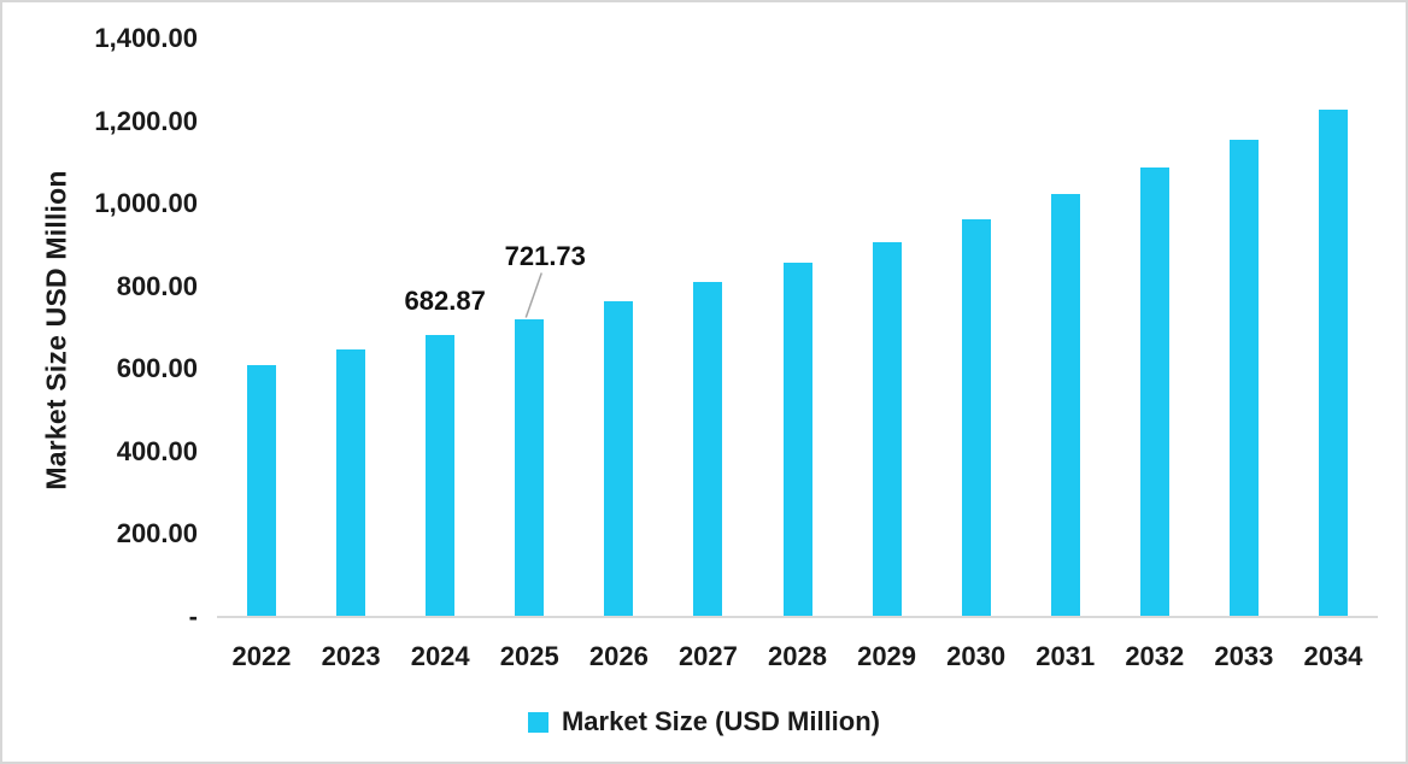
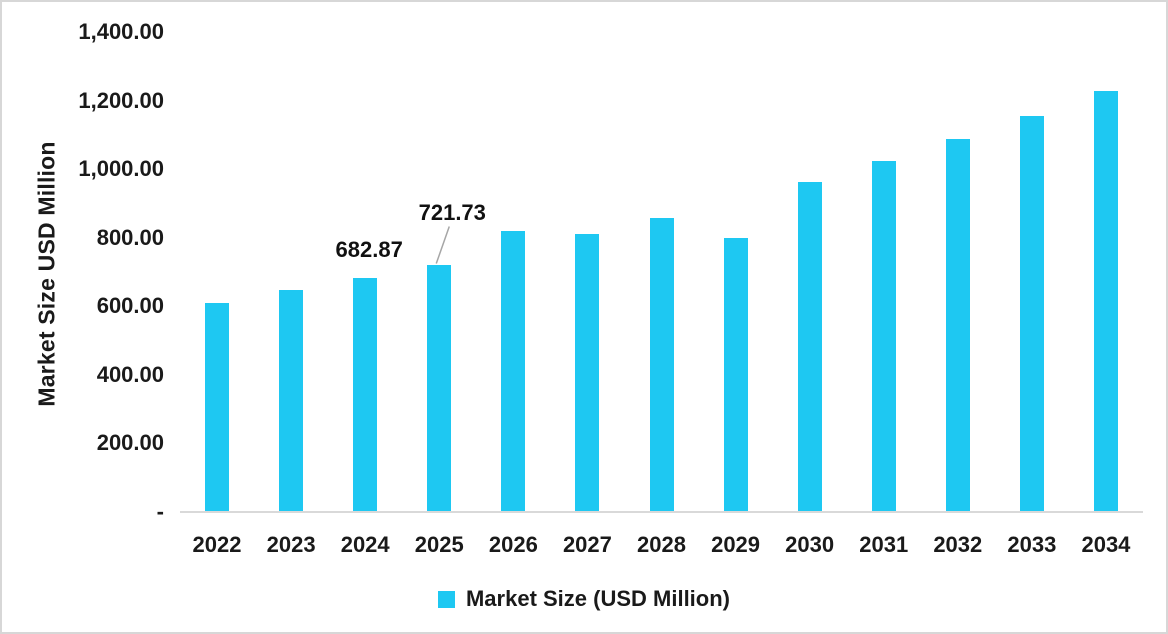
2026: 760 -> 820
2029: 910 -> 800
